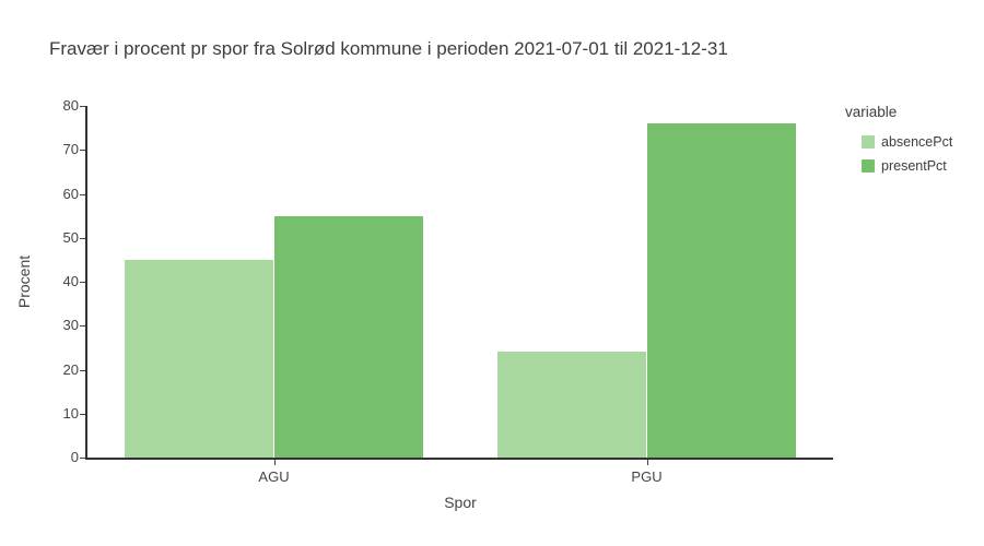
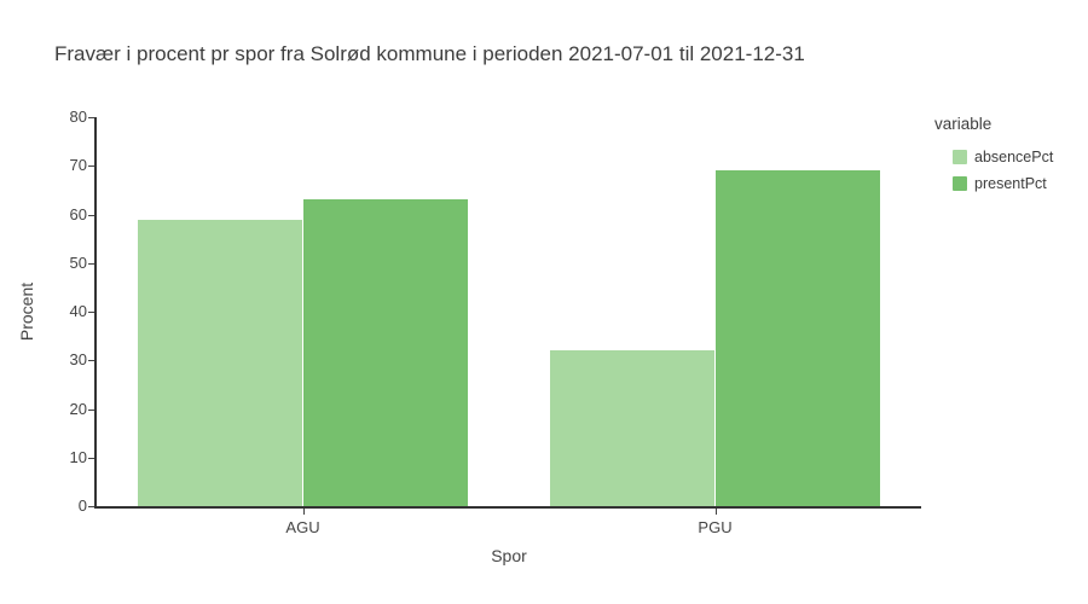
absencePct/AGU: 45 -> 59
presentPct/AGU: 55 -> 63
absencePct/PGU: 24 -> 32
presentPct/PGU: 76 -> 69
